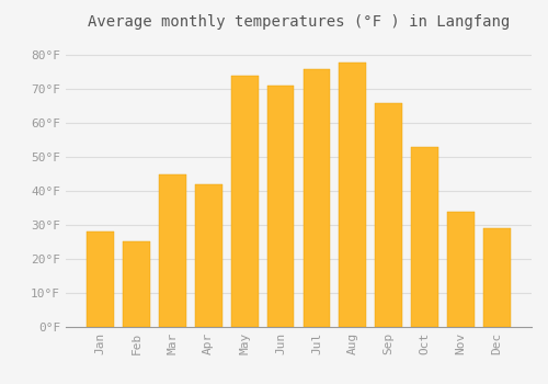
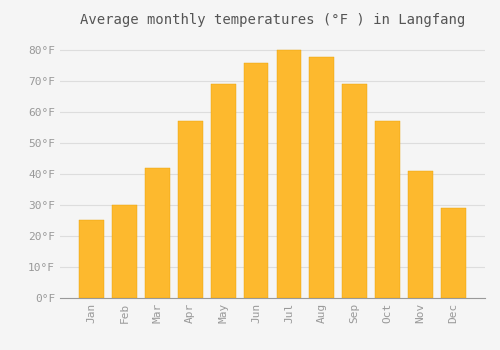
Jan: 28°F -> 25°F
Feb: 25°F -> 30°F
Mar: 45°F -> 42°F
Apr: 42°F -> 57°F
May: 74°F -> 69°F
Jun: 71°F -> 76°F
Jul: 76°F -> 80°F
Sep: 66°F -> 69°F
Oct: 53°F -> 57°F
Nov: 34°F -> 41°F
